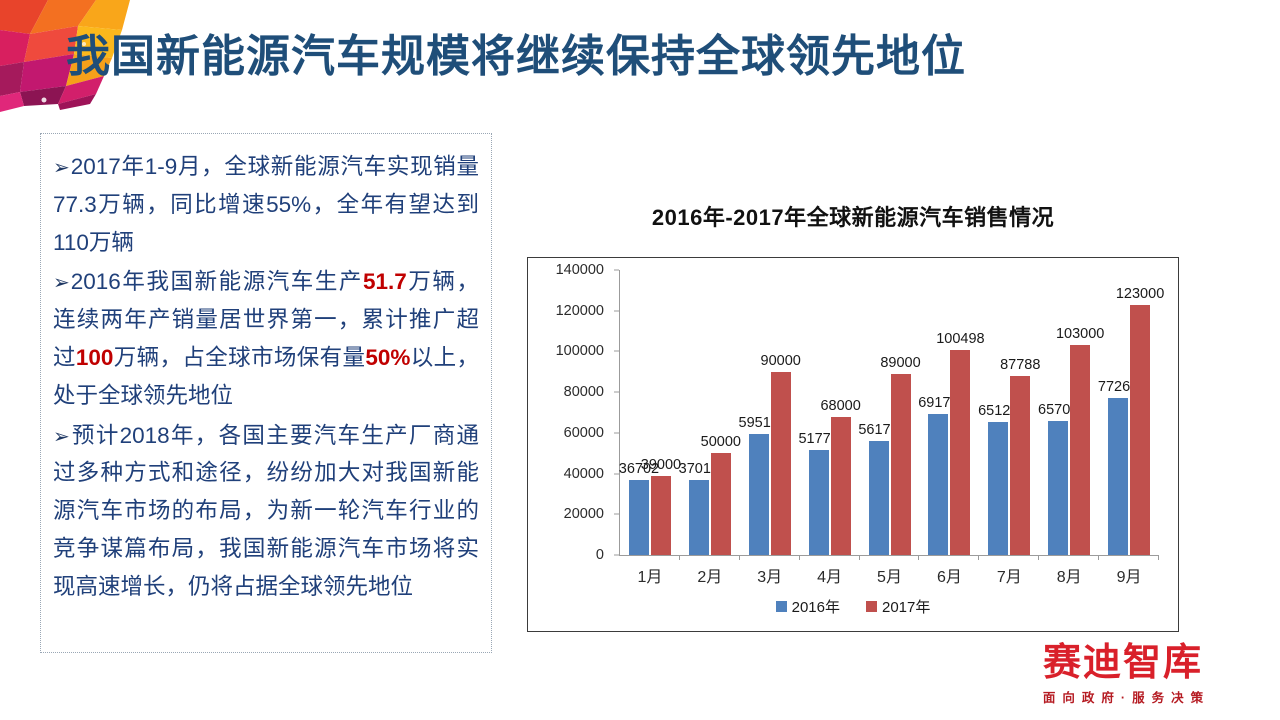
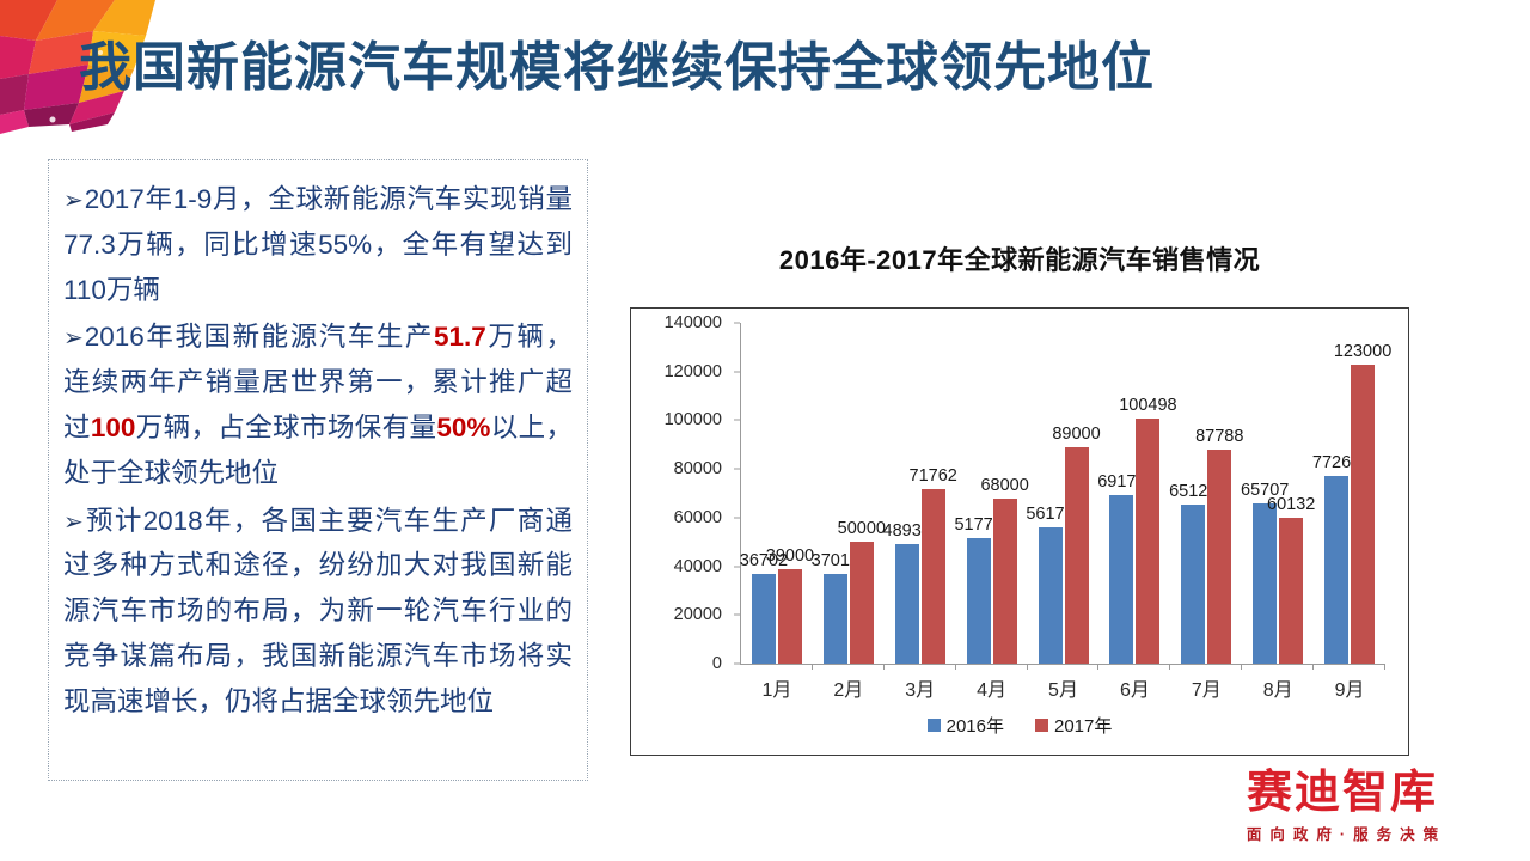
2016年/3月: 59510 -> 48932
2017年/3月: 90000 -> 71762
2017年/8月: 103000 -> 60132
